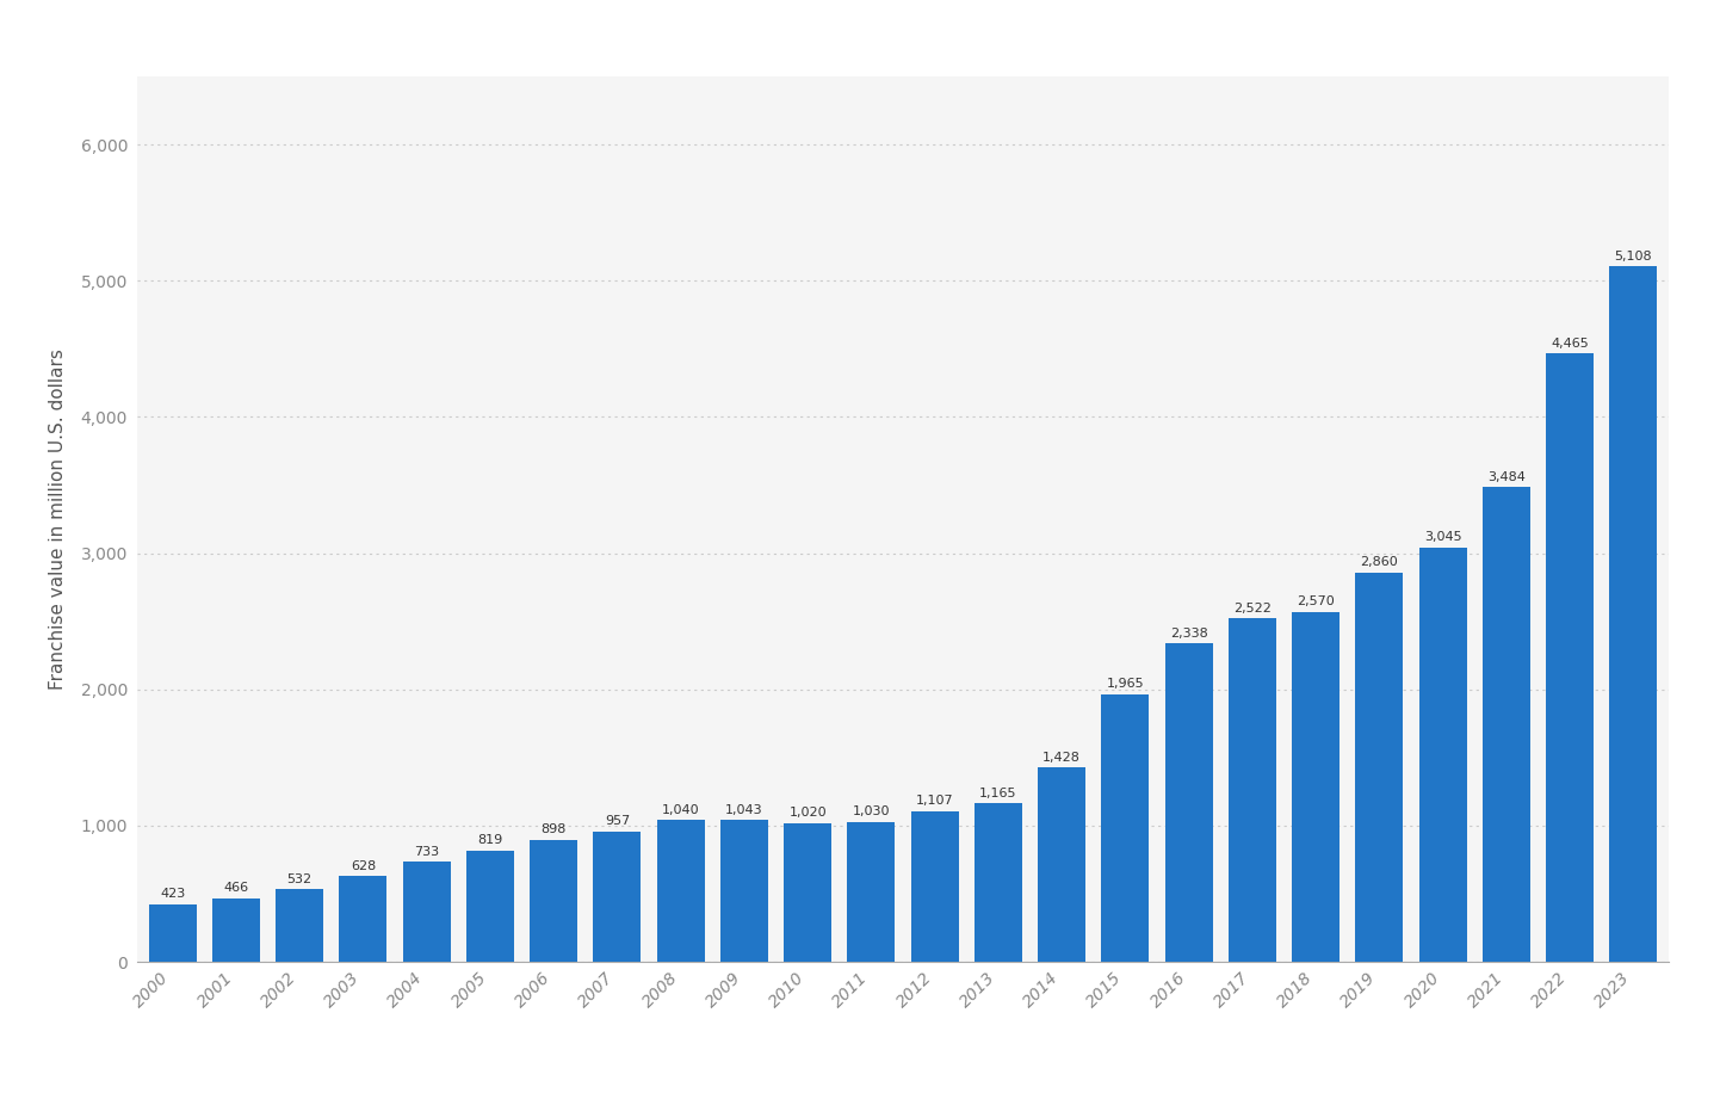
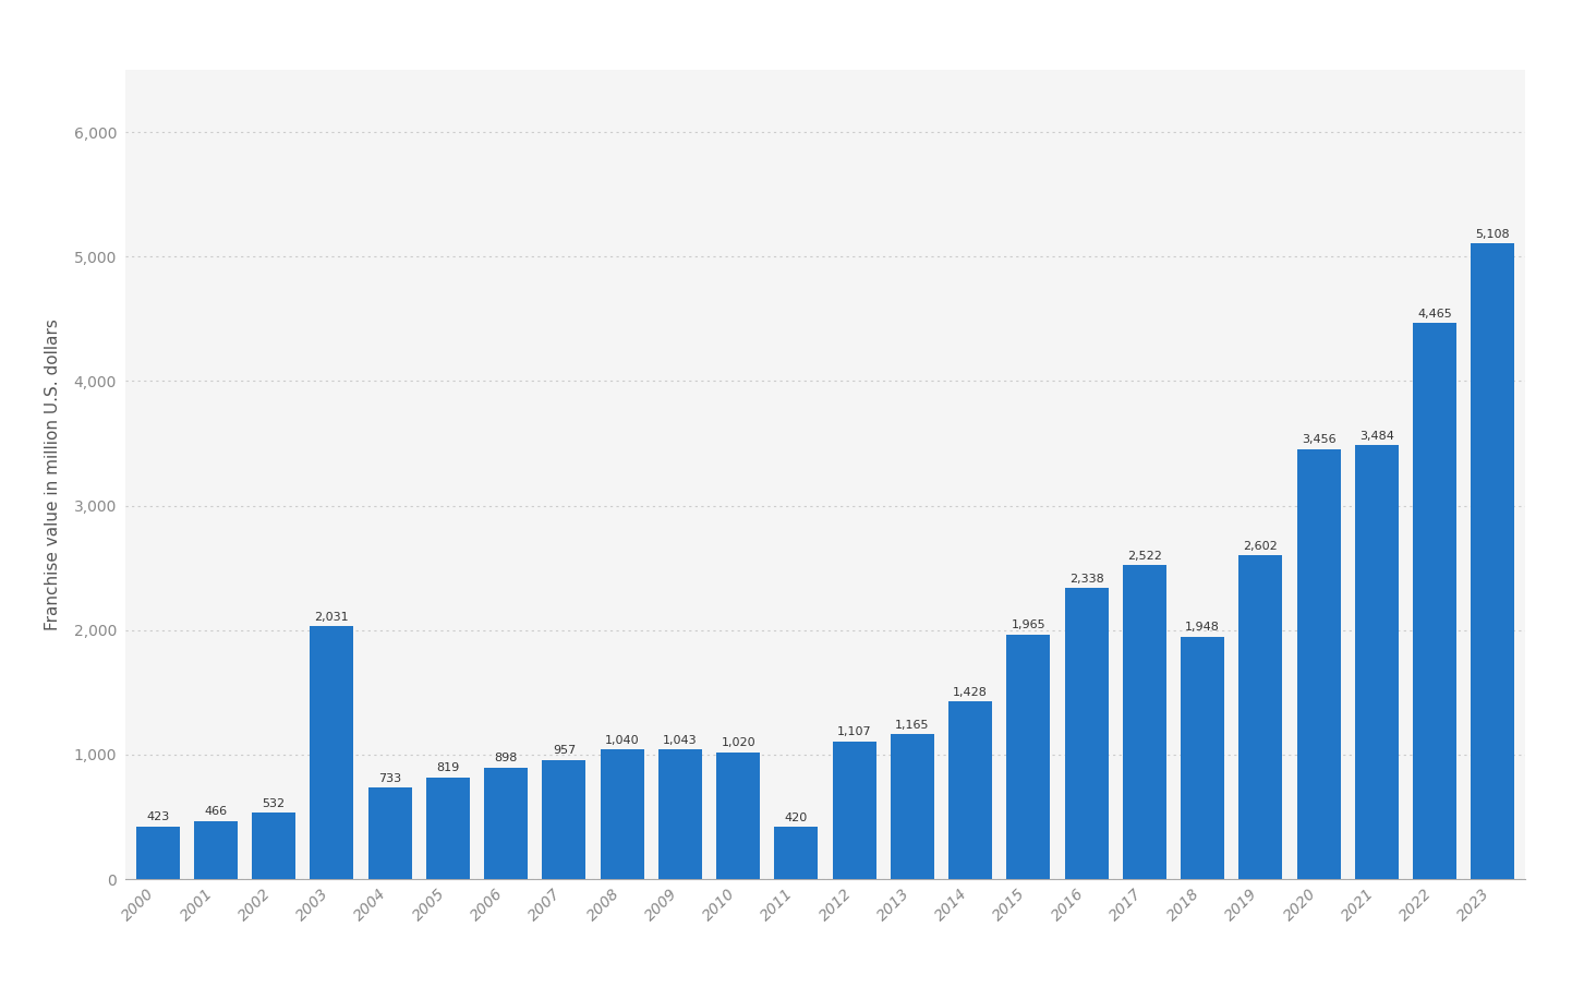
2003: 628 -> 2,031
2011: 1,030 -> 420
2018: 2,570 -> 1,948
2019: 2,860 -> 2,602
2020: 3,045 -> 3,456
